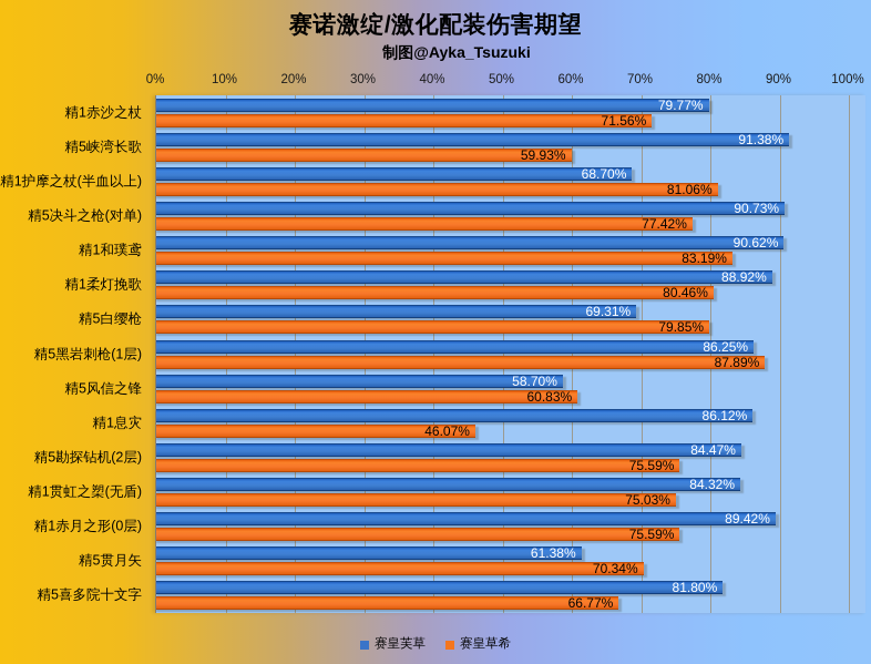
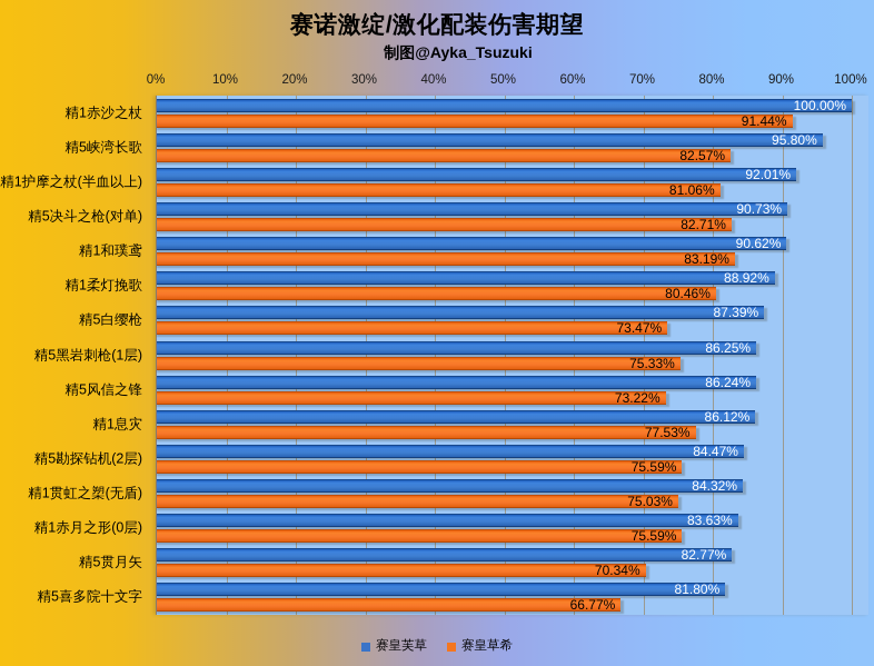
赛皇芙草/精1赤沙之杖: 79.77% -> 100.00%
赛皇草希/精1赤沙之杖: 71.56% -> 91.44%
赛皇芙草/精5峡湾长歌: 91.38% -> 95.80%
赛皇草希/精5峡湾长歌: 59.93% -> 82.57%
赛皇芙草/精1护摩之杖(半血以上): 68.70% -> 92.01%
赛皇草希/精5决斗之枪(对单): 77.42% -> 82.71%
赛皇芙草/精5白缨枪: 69.31% -> 87.39%
赛皇草希/精5白缨枪: 79.85% -> 73.47%
赛皇草希/精5黑岩刺枪(1层): 87.89% -> 75.33%
赛皇芙草/精5风信之锋: 58.70% -> 86.24%
赛皇草希/精5风信之锋: 60.83% -> 73.22%
赛皇草希/精1息灾: 46.07% -> 77.53%
赛皇芙草/精1赤月之形(0层): 89.42% -> 83.63%
赛皇芙草/精5贯月矢: 61.38% -> 82.77%
